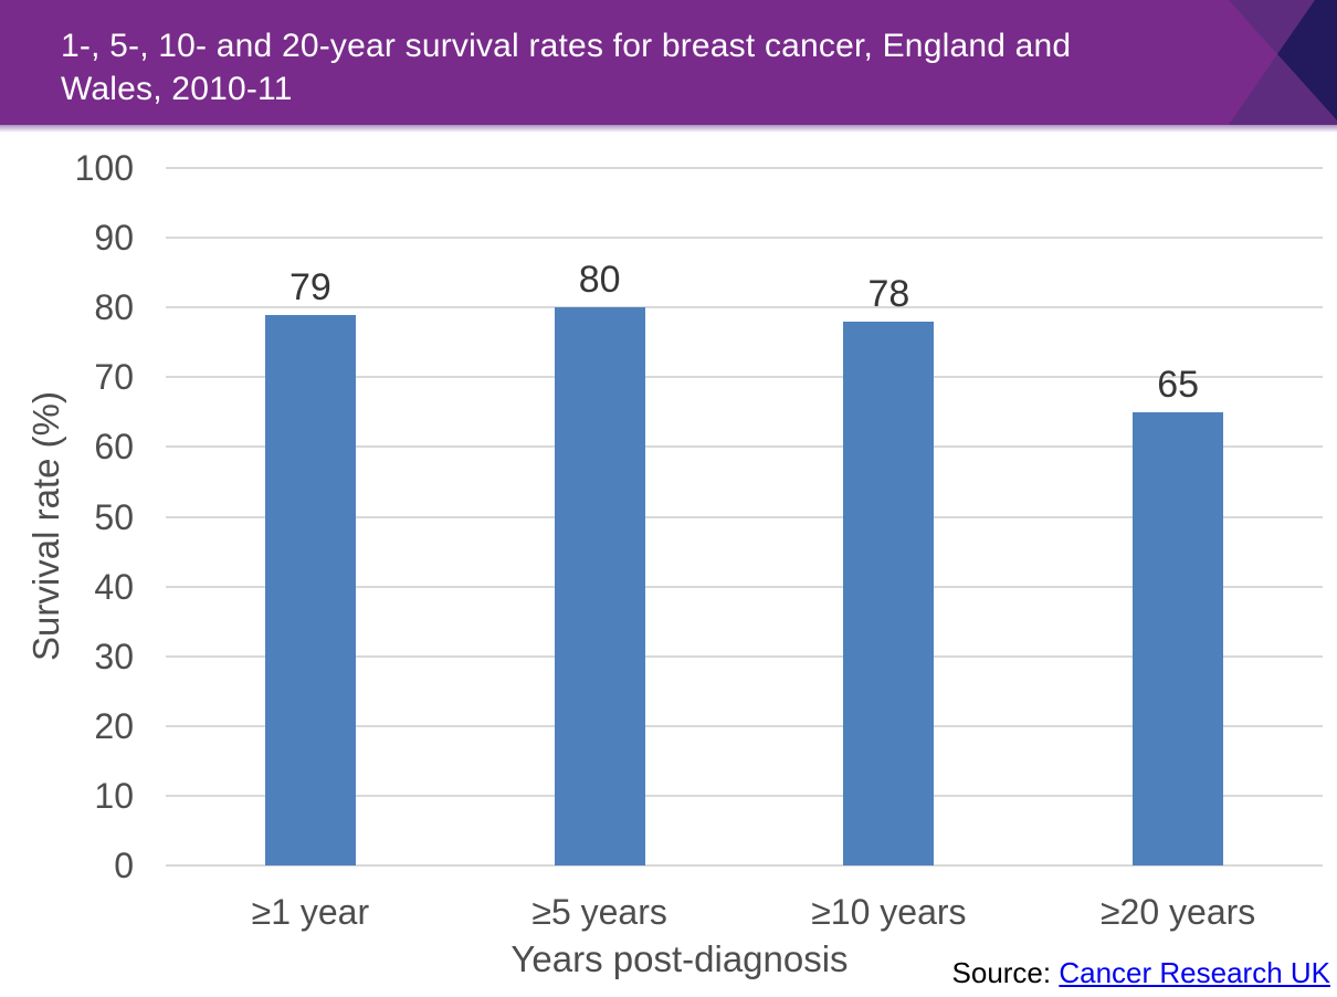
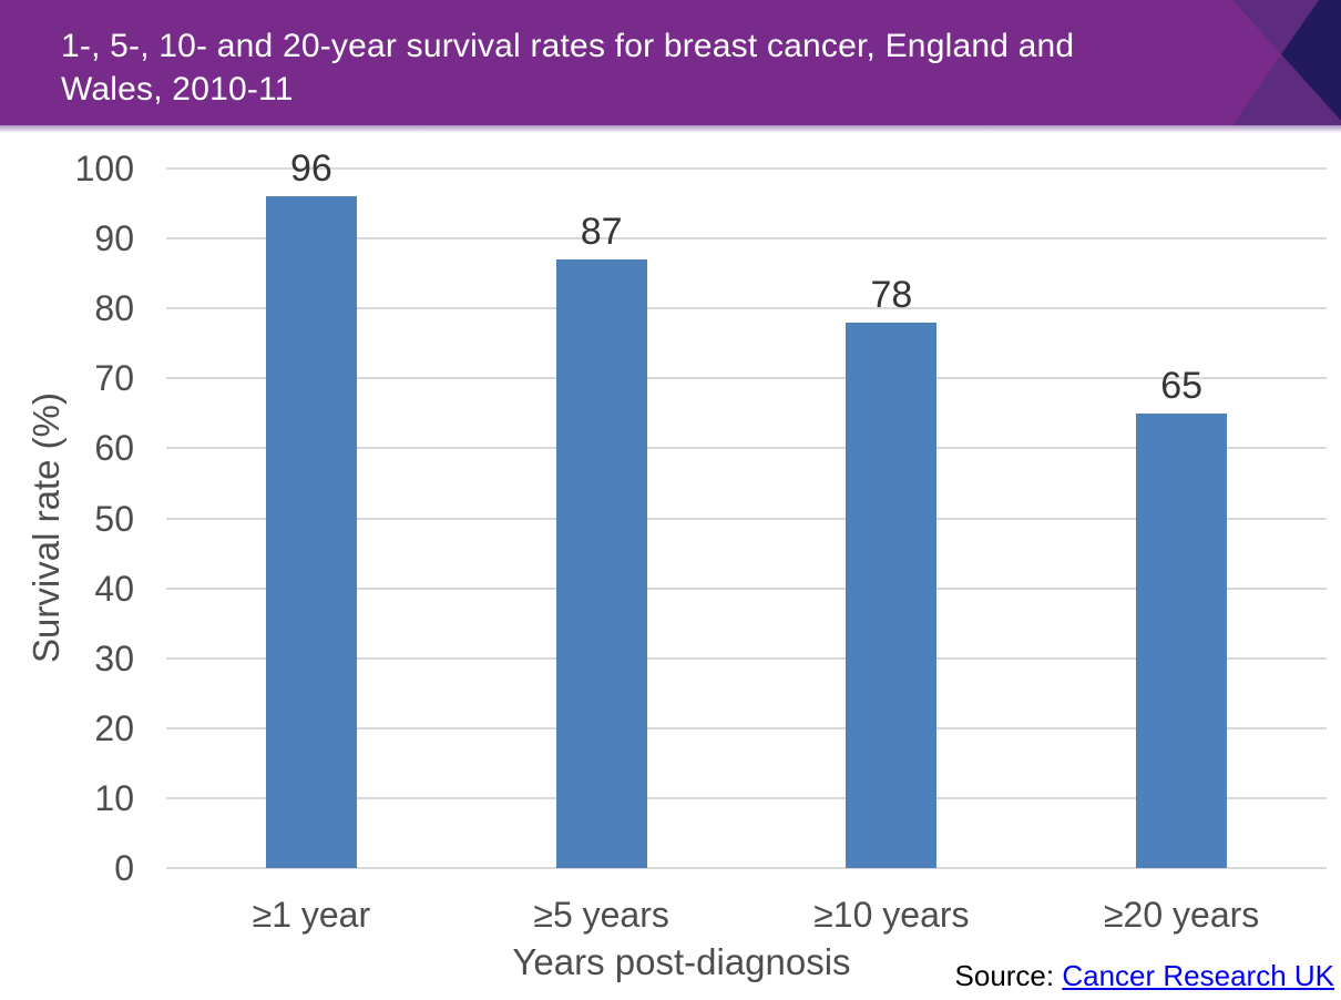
≥1 year: 79 -> 96
≥5 years: 80 -> 87
